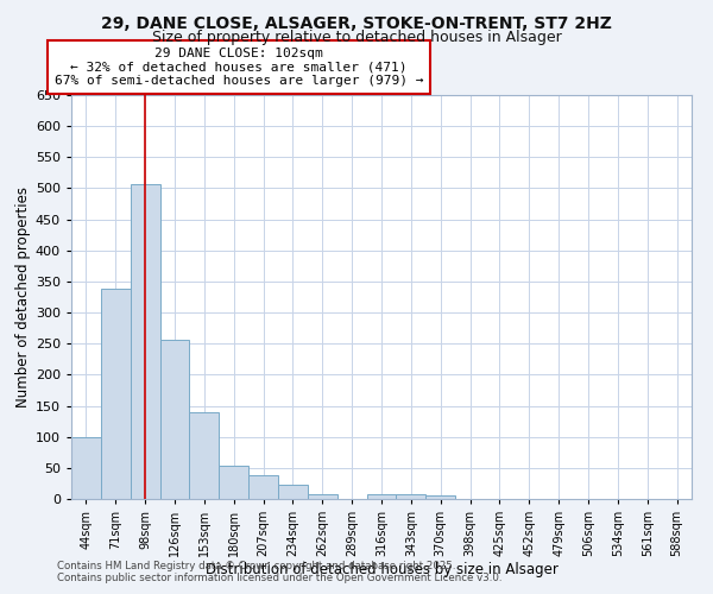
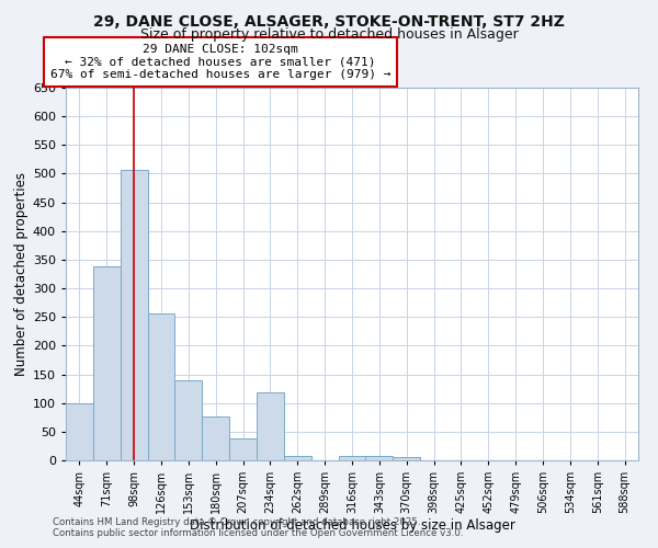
180sqm: 53 -> 76
234sqm: 23 -> 118
